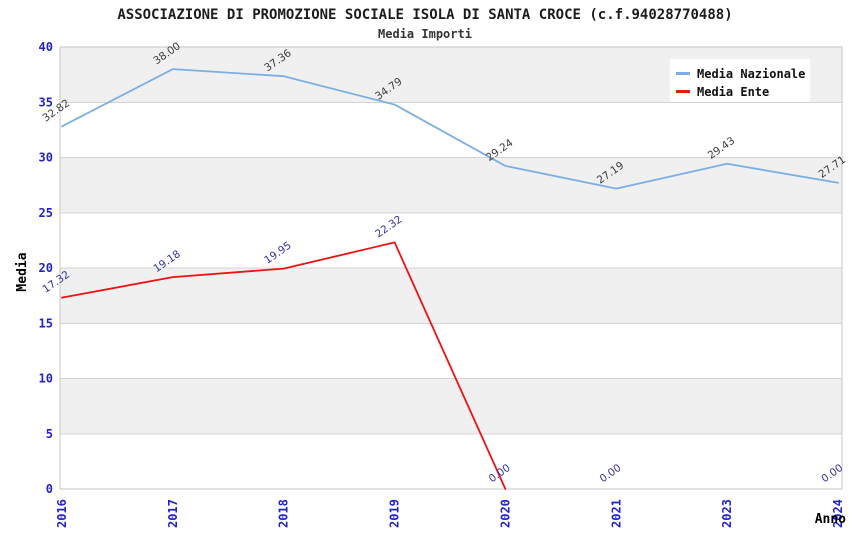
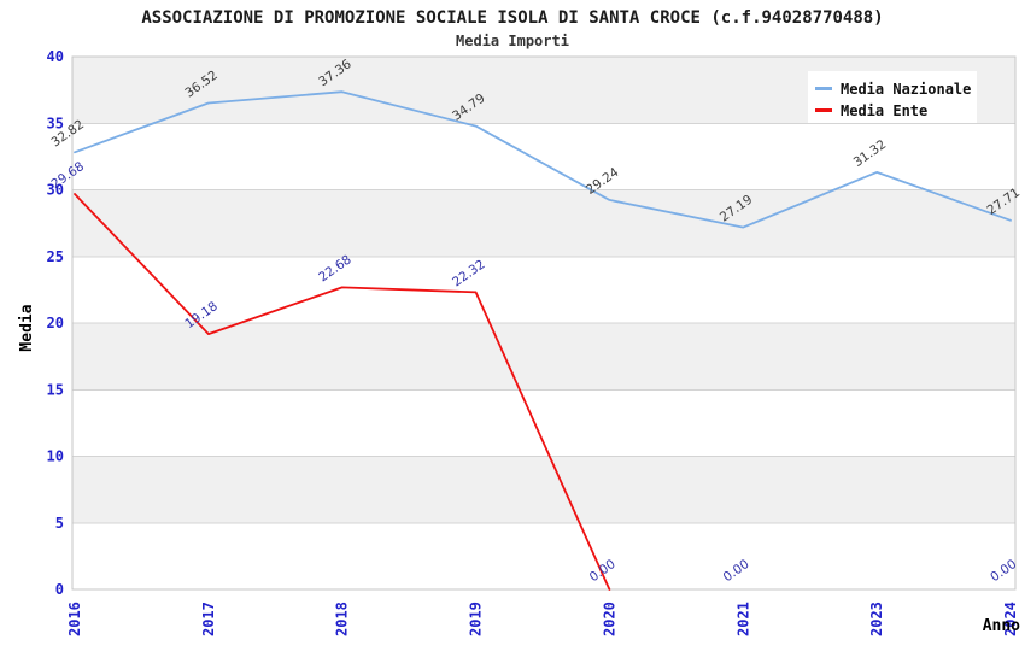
Media Ente/2016: 17.32 -> 29.68
Media Nazionale/2017: 38.00 -> 36.52
Media Ente/2018: 19.95 -> 22.68
Media Nazionale/2023: 29.43 -> 31.32
